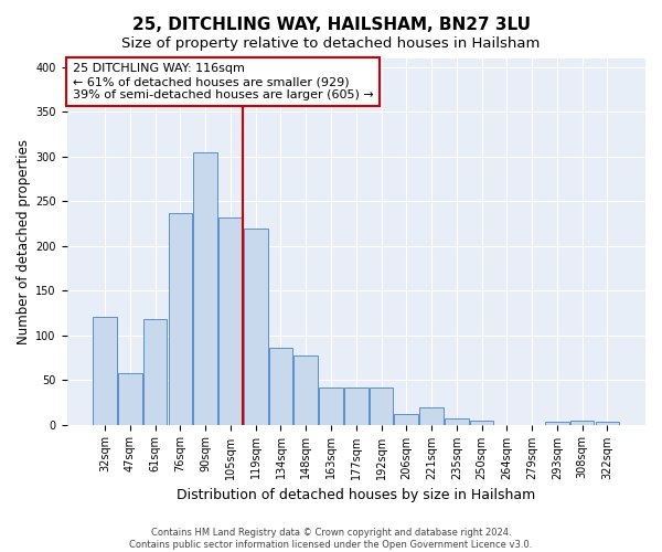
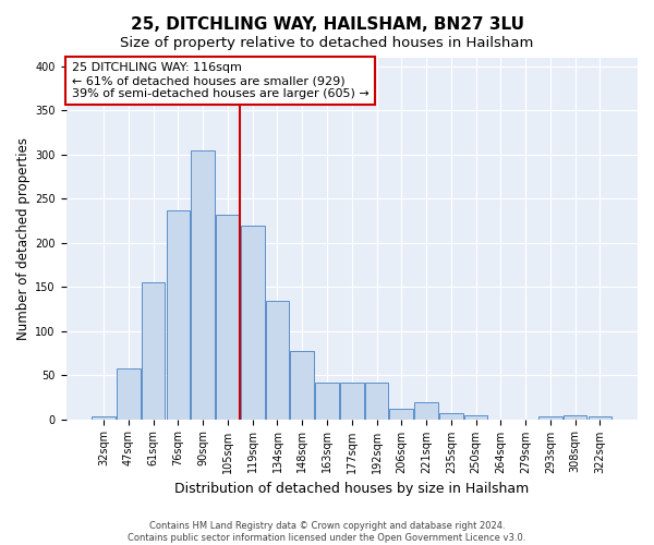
32sqm: 120 -> 3
61sqm: 118 -> 155
134sqm: 86 -> 134
